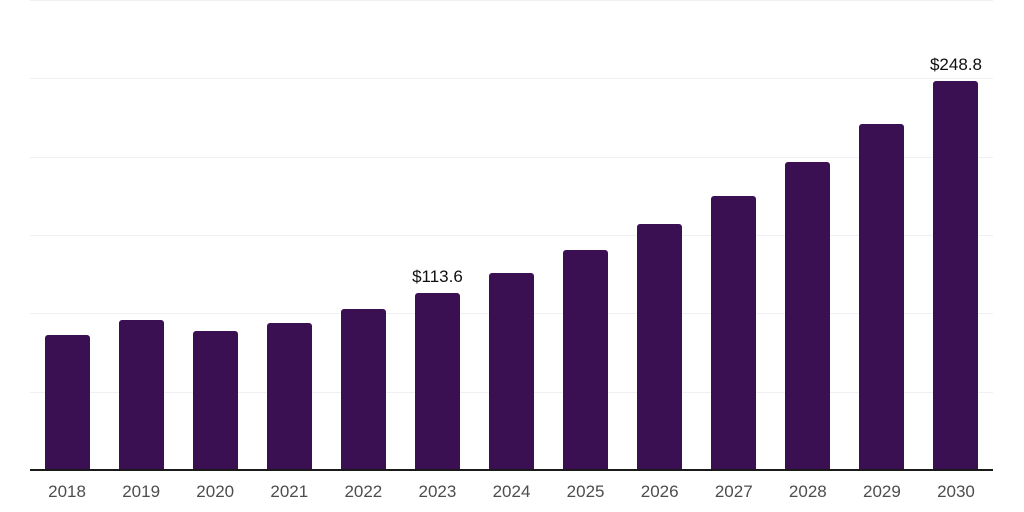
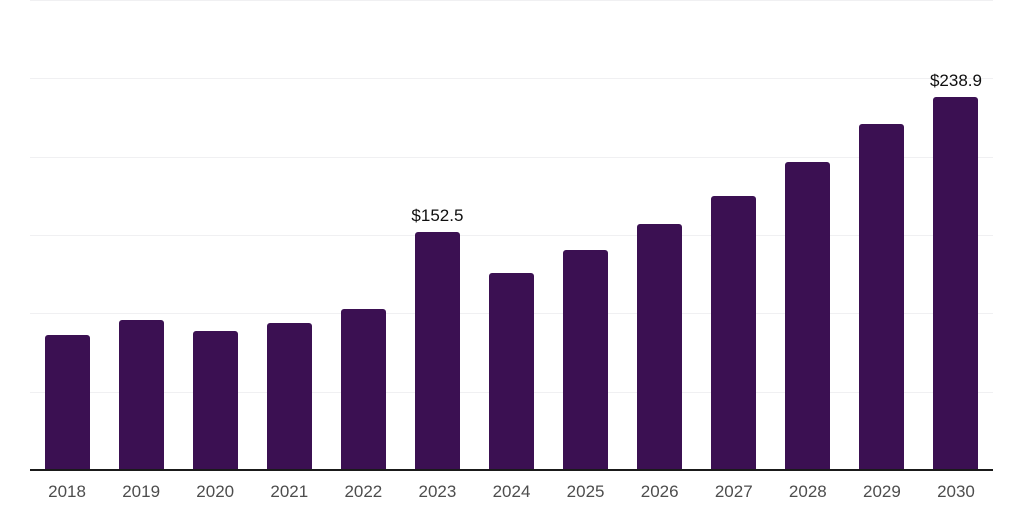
2023: $113.6 -> $152.5
2030: $248.8 -> $238.9
